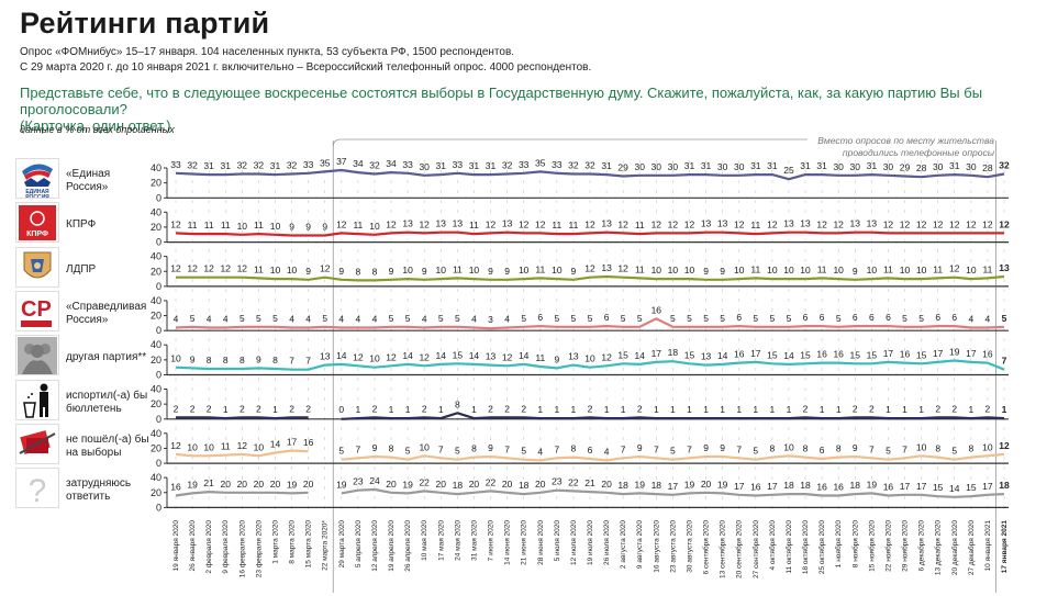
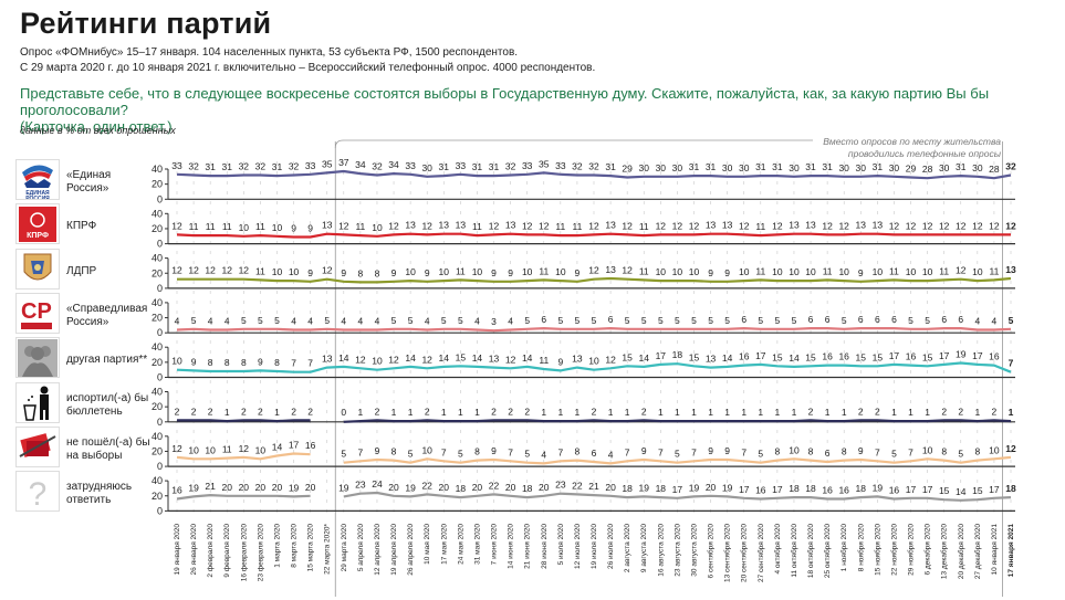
КПРФ/22 марта 2020*: 9 -> 13
испортил(-а) бы бюллетень/24 мая 2020: 8 -> 1
«Справедливая Россия»/16 августа 2020: 16 -> 5
«Единая Россия»/11 октября 2020: 25 -> 30
